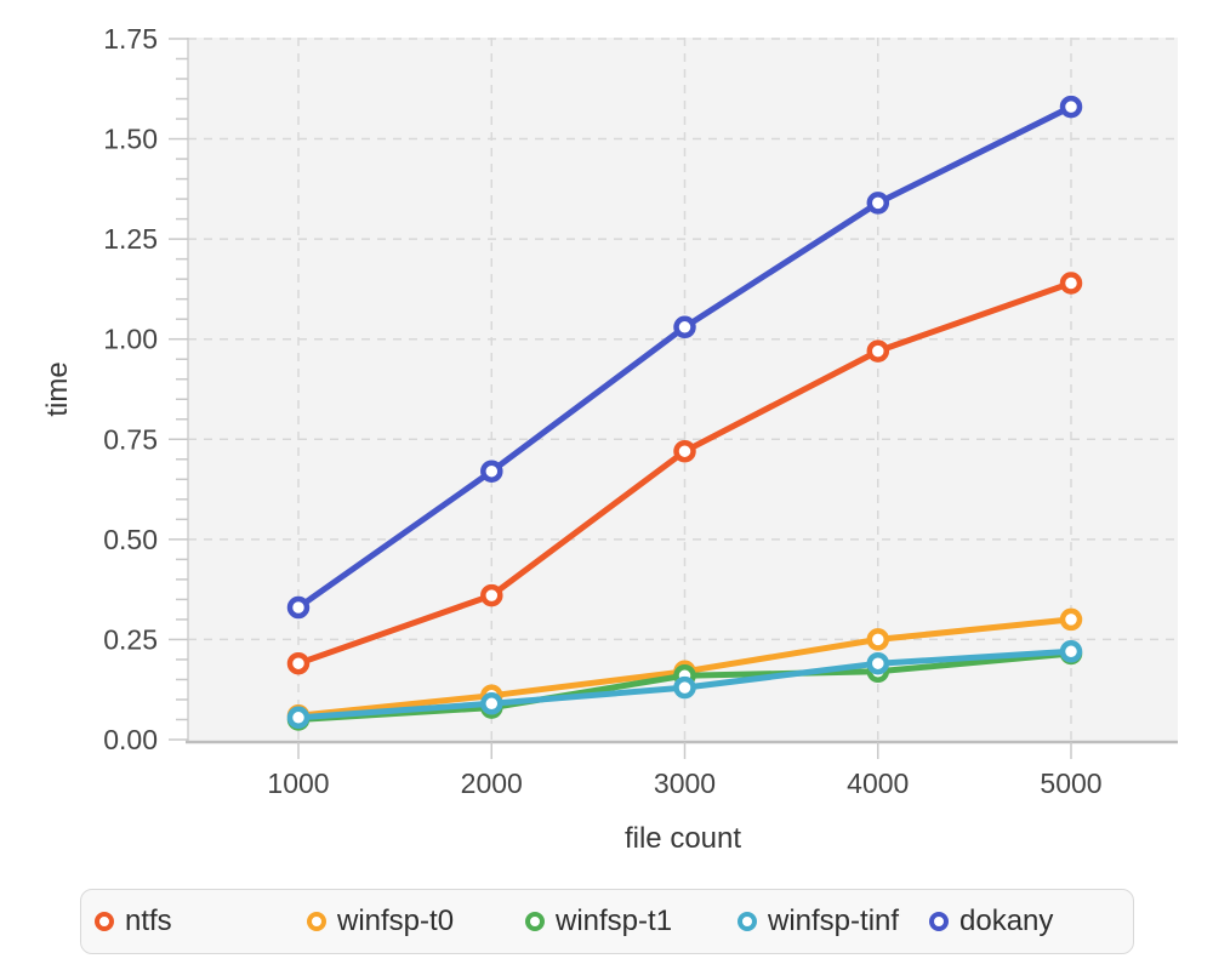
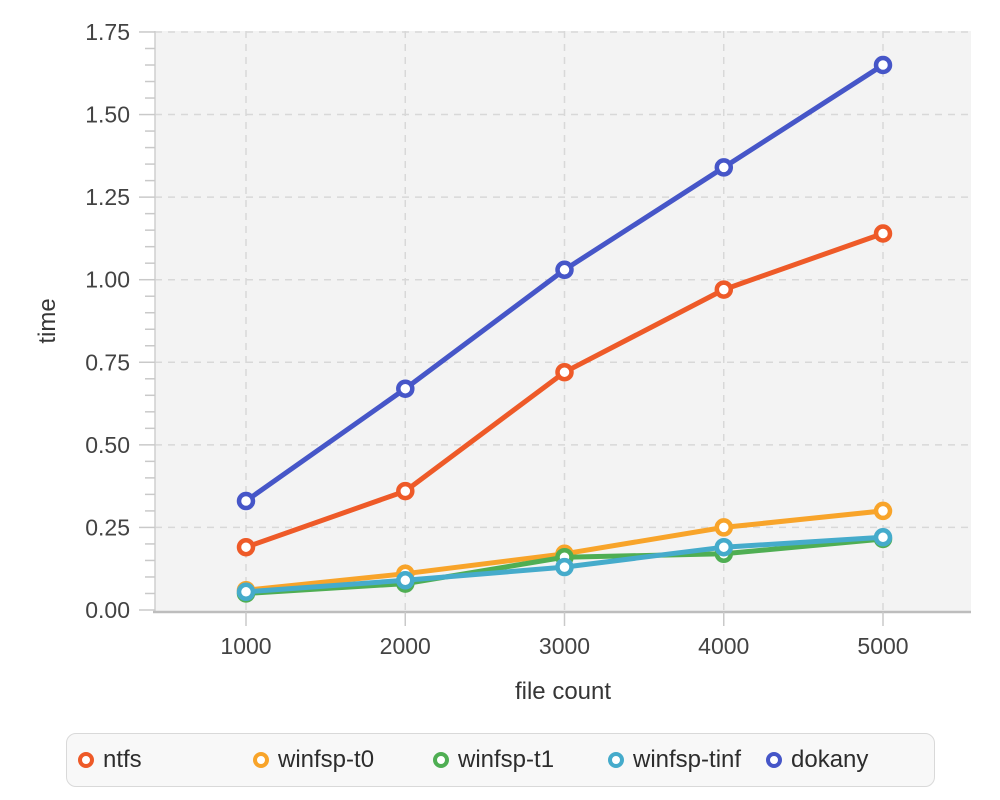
dokany/5000: 1.58 -> 1.65
